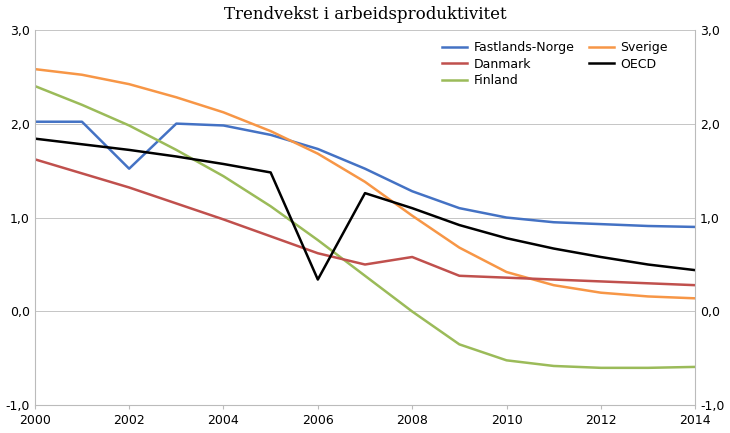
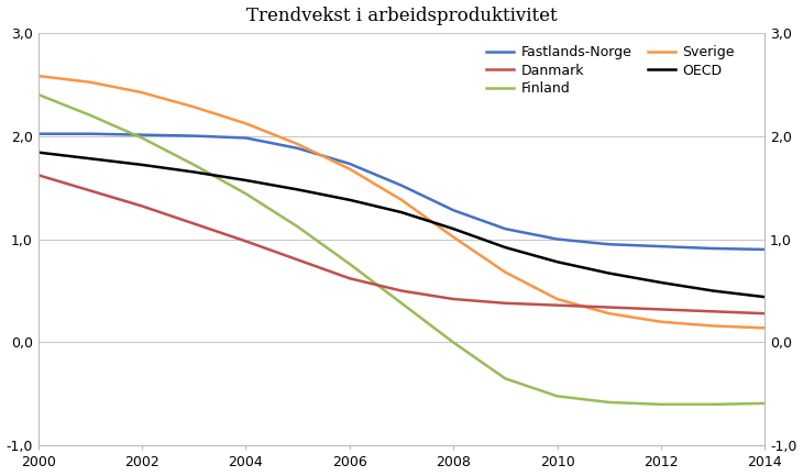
Fastlands-Norge/2002: 1,52 -> 2,01
OECD/2006: 0,34 -> 1,38
Danmark/2008: 0,58 -> 0,42
